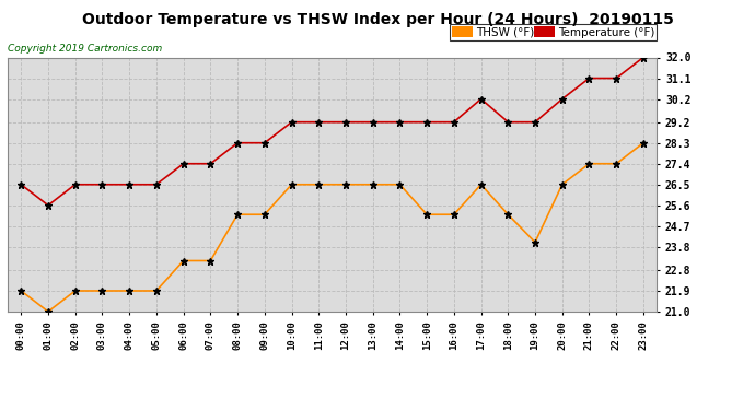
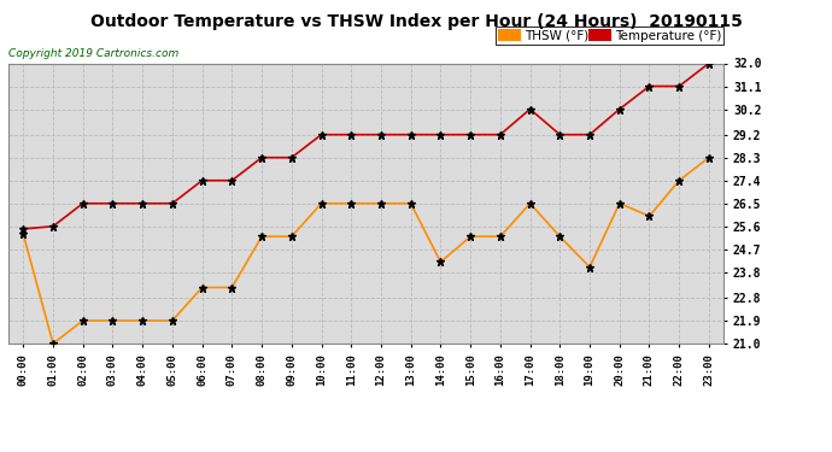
THSW (°F)/00:00: 21.9 -> 25.3
Temperature (°F)/00:00: 26.5 -> 25.5
THSW (°F)/14:00: 26.5 -> 24.2
THSW (°F)/21:00: 27.4 -> 26.0
